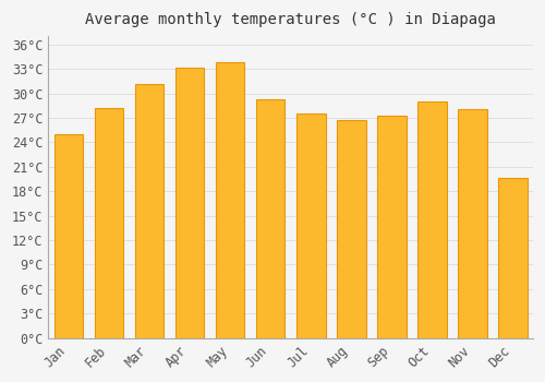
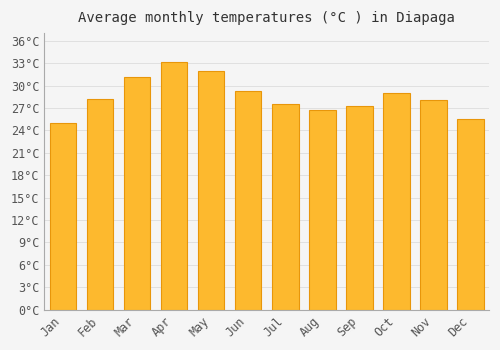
May: 33.8°C -> 32.0°C
Dec: 19.6°C -> 25.5°C
